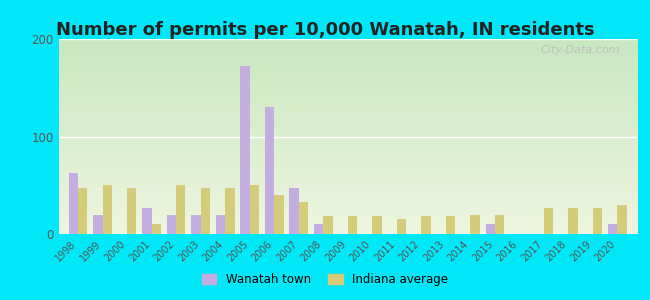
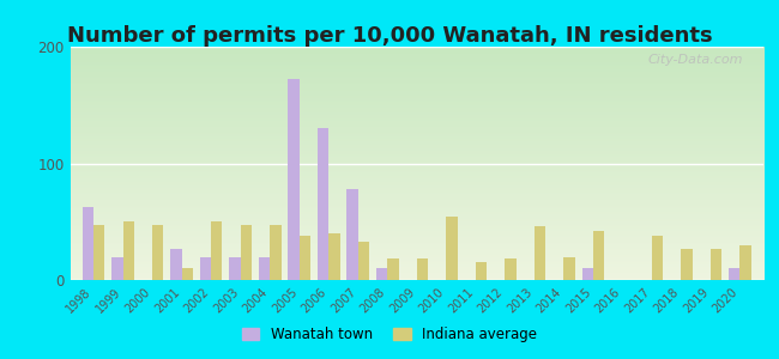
Indiana average/2005: 50 -> 38
Wanatah town/2007: 47 -> 78
Indiana average/2010: 18 -> 54
Indiana average/2013: 18 -> 46
Indiana average/2015: 20 -> 42
Indiana average/2017: 27 -> 38
